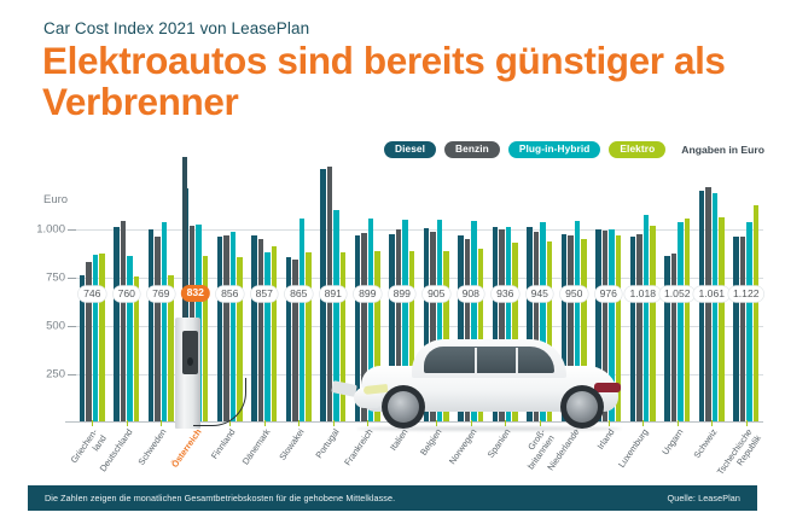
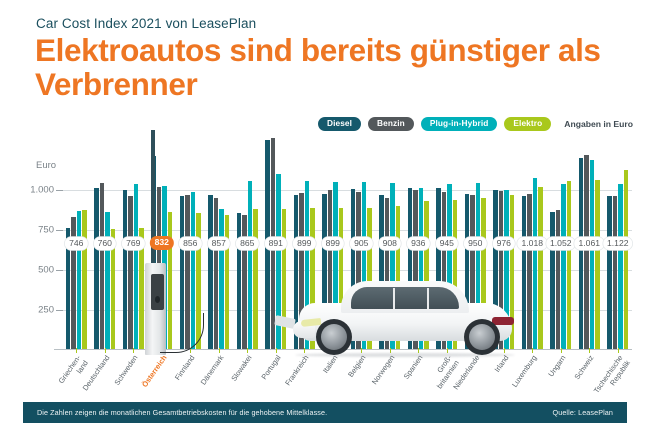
Elektro/Dänemark: 910 -> 840
